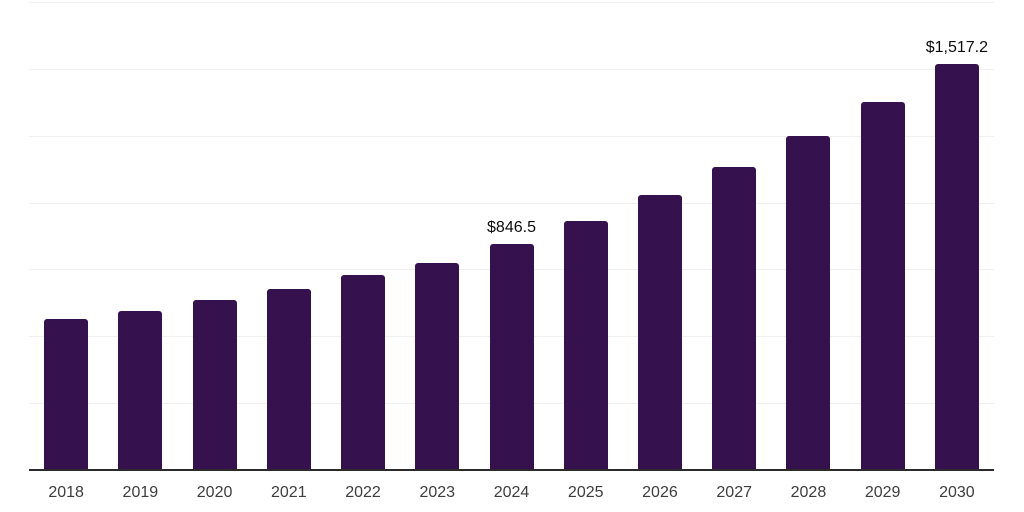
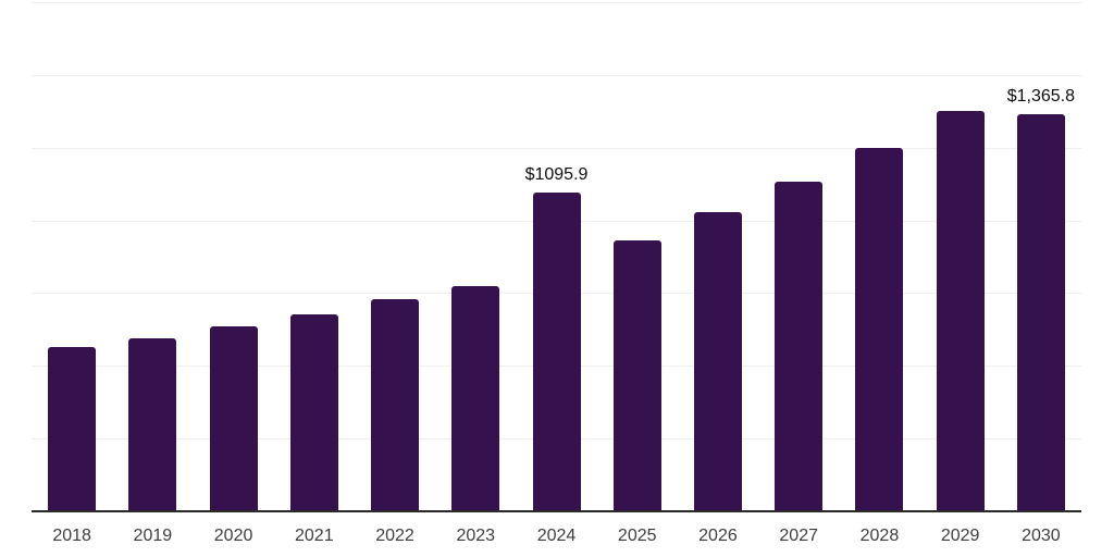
2024: $846.5 -> $1095.9
2030: $1,517.2 -> $1,365.8
